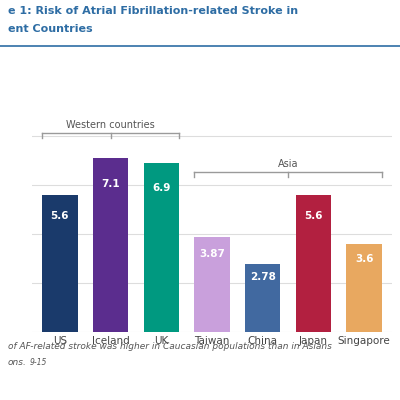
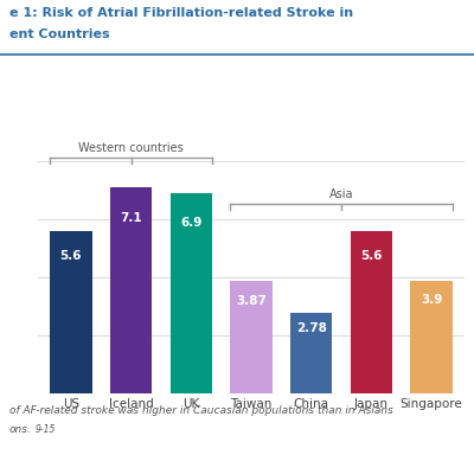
Singapore: 3.6 -> 3.9
